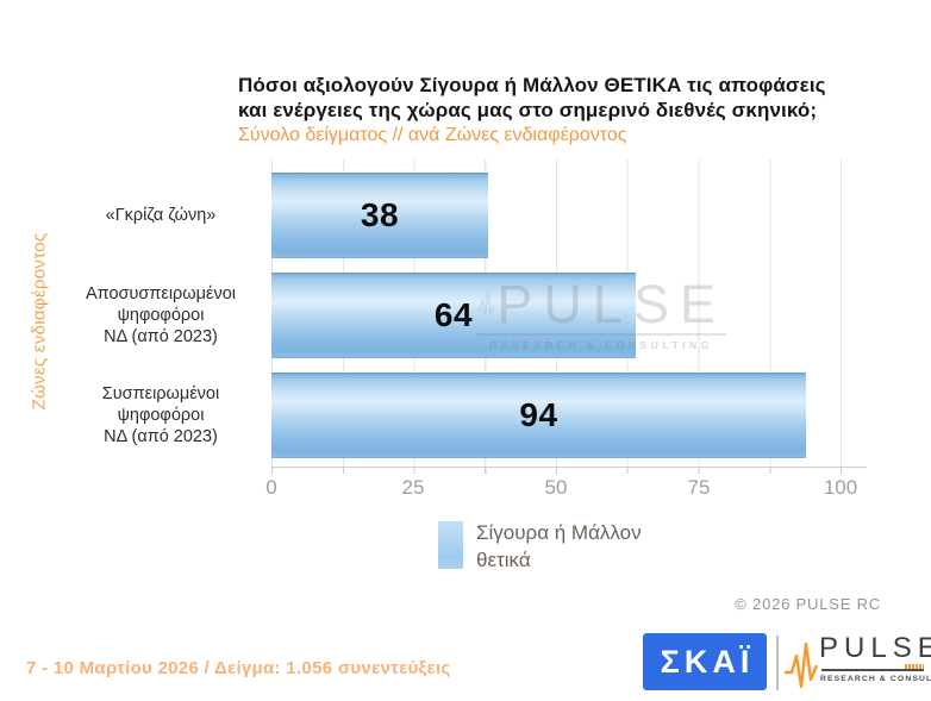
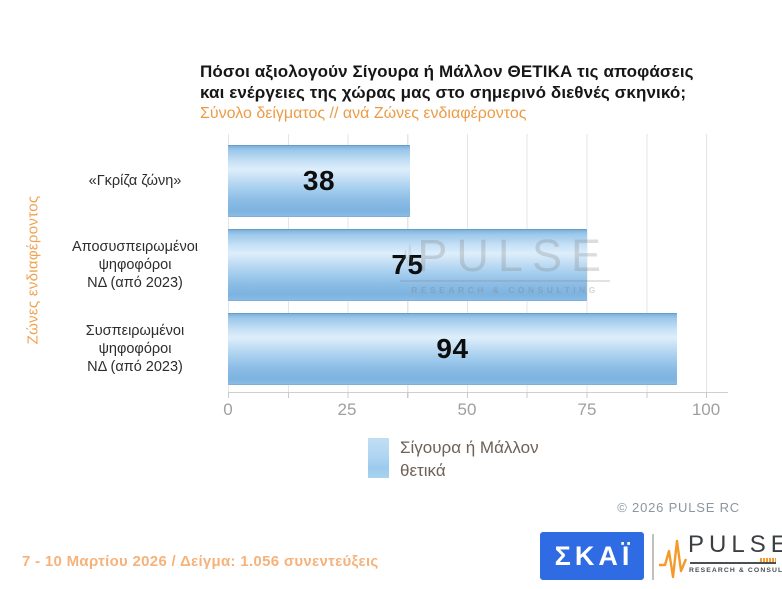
Αποσυσπειρωμένοι ψηφοφόροι ΝΔ (από 2023): 64 -> 75
